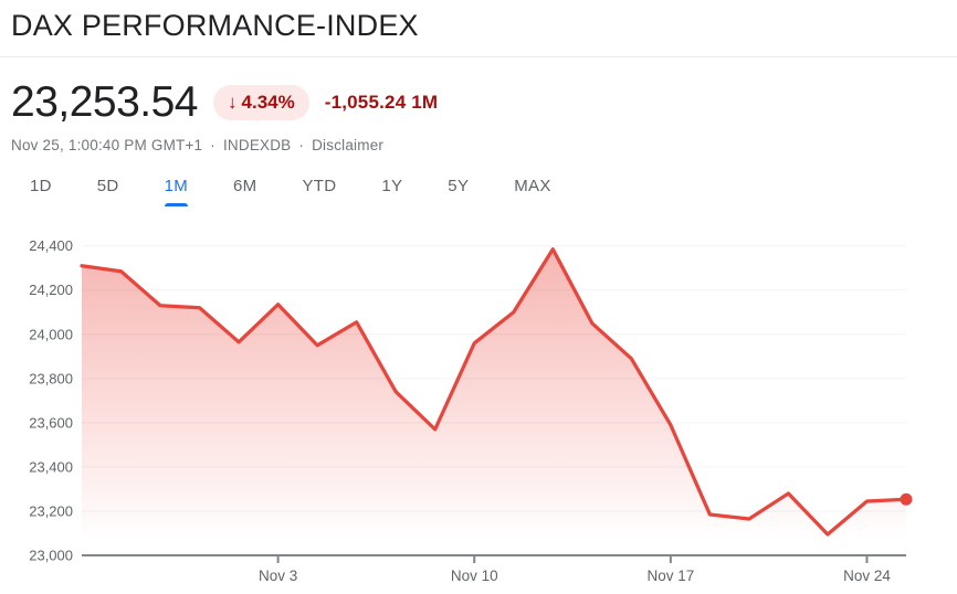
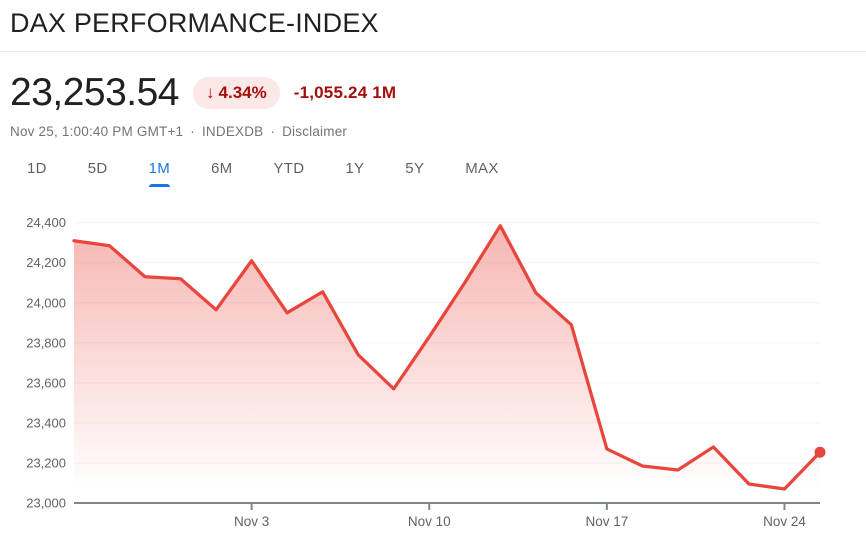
Nov 3: 24140 -> 24210
Nov 10: 23960 -> 23830
Nov 17: 23590 -> 23270
Nov 24: 23240 -> 23070
